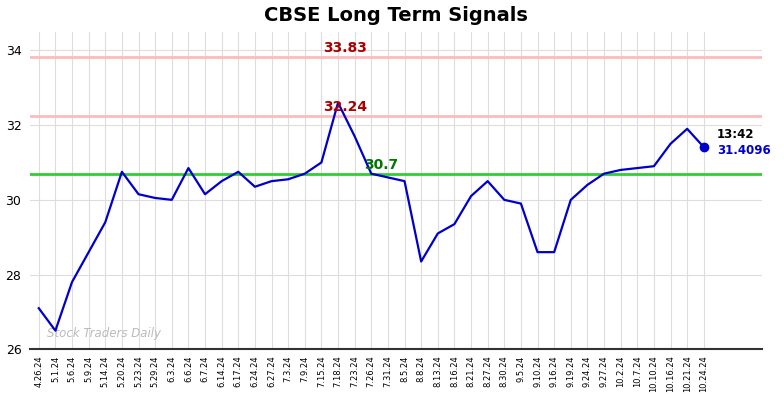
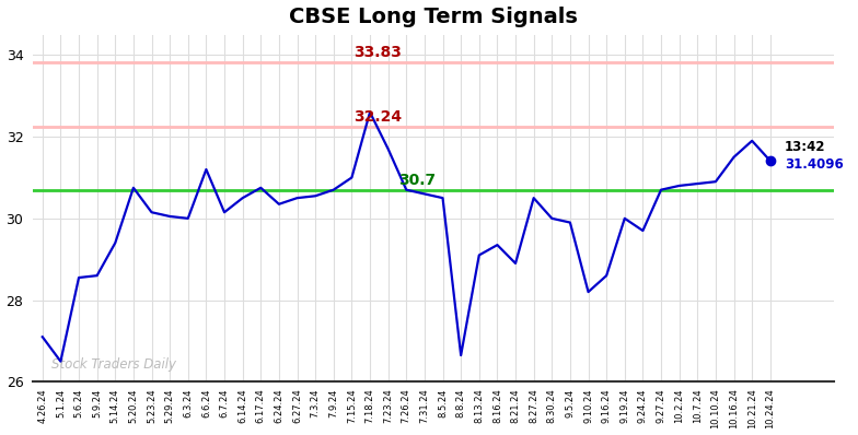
5.6.24: 27.80 -> 28.55
6.6.24: 30.85 -> 31.20
8.8.24: 28.35 -> 26.65
8.21.24: 30.10 -> 28.90
9.10.24: 28.60 -> 28.20
9.24.24: 30.40 -> 29.70
